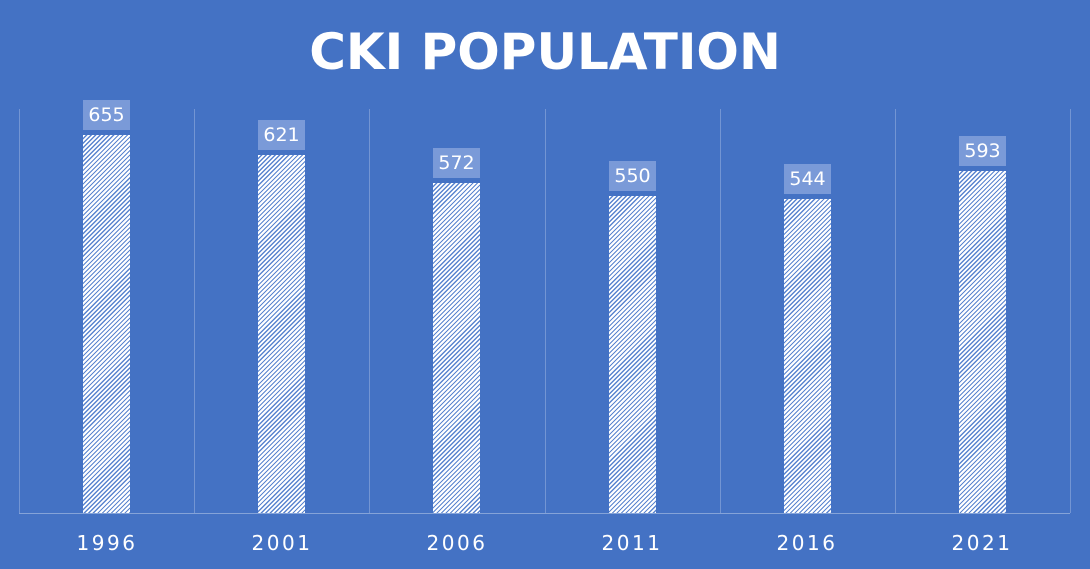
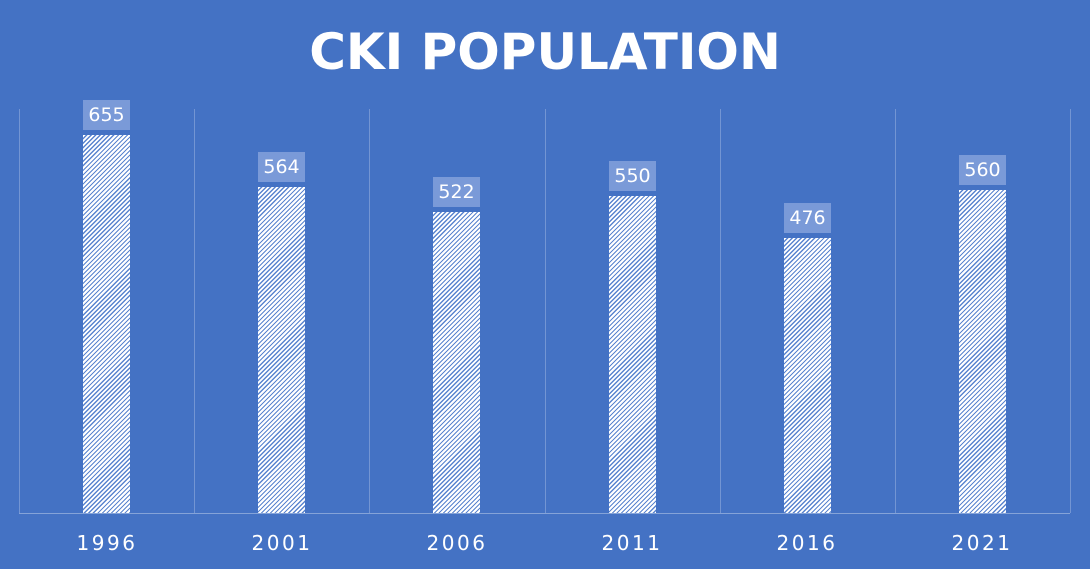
2001: 621 -> 564
2006: 572 -> 522
2016: 544 -> 476
2021: 593 -> 560
